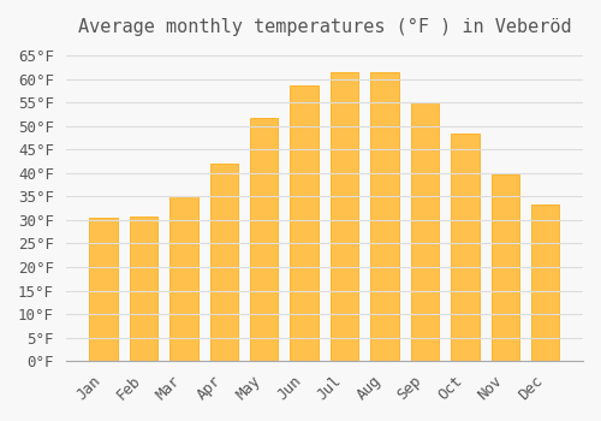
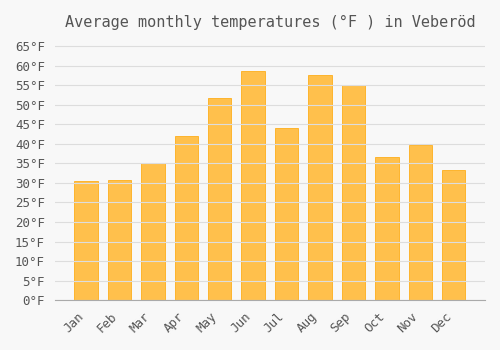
Jul: 61.3°F -> 44.0°F
Aug: 61.3°F -> 57.5°F
Oct: 48.4°F -> 36.5°F
